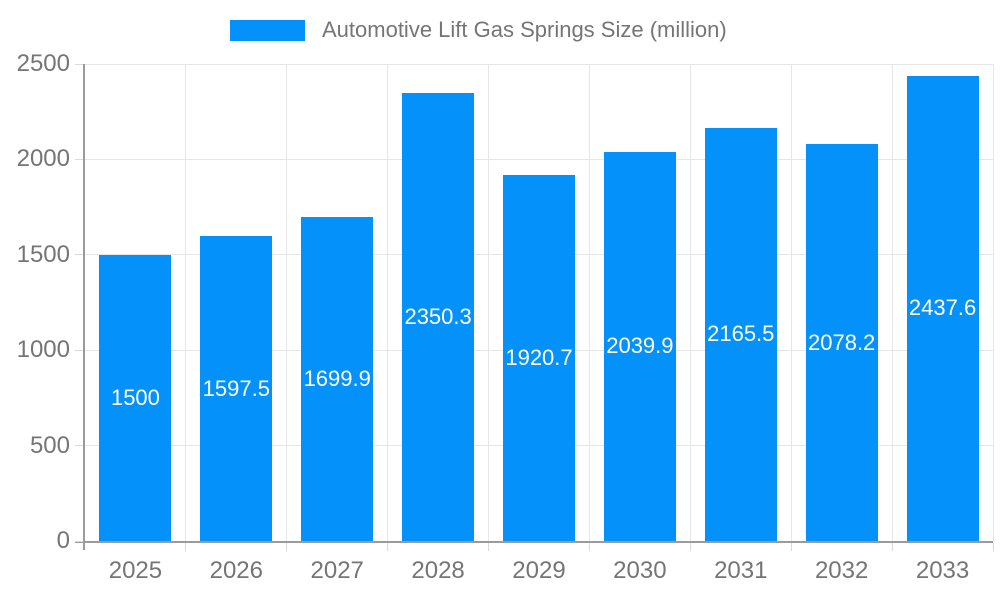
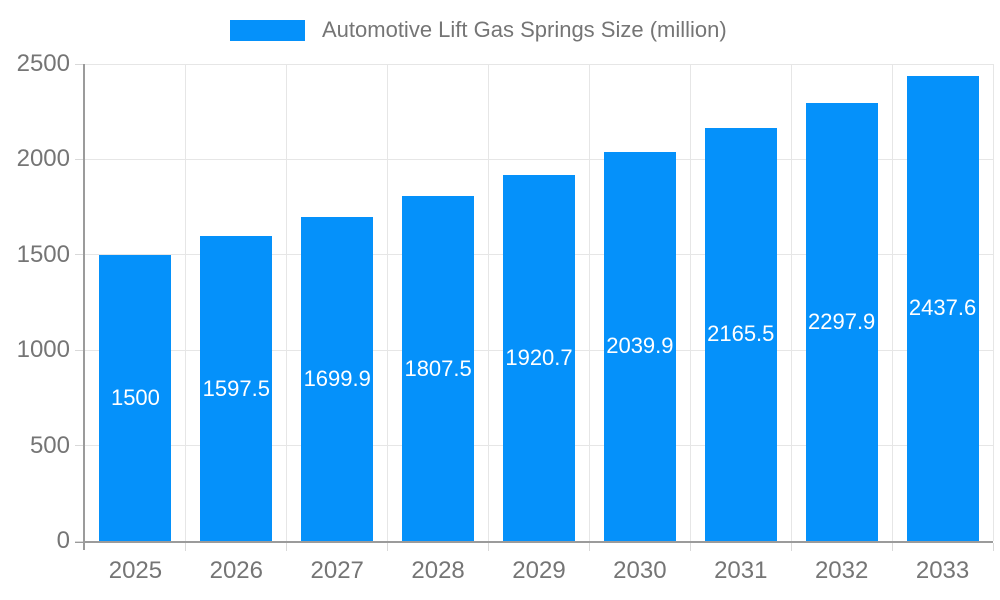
2028: 2350.3 -> 1807.5
2032: 2078.2 -> 2297.9
